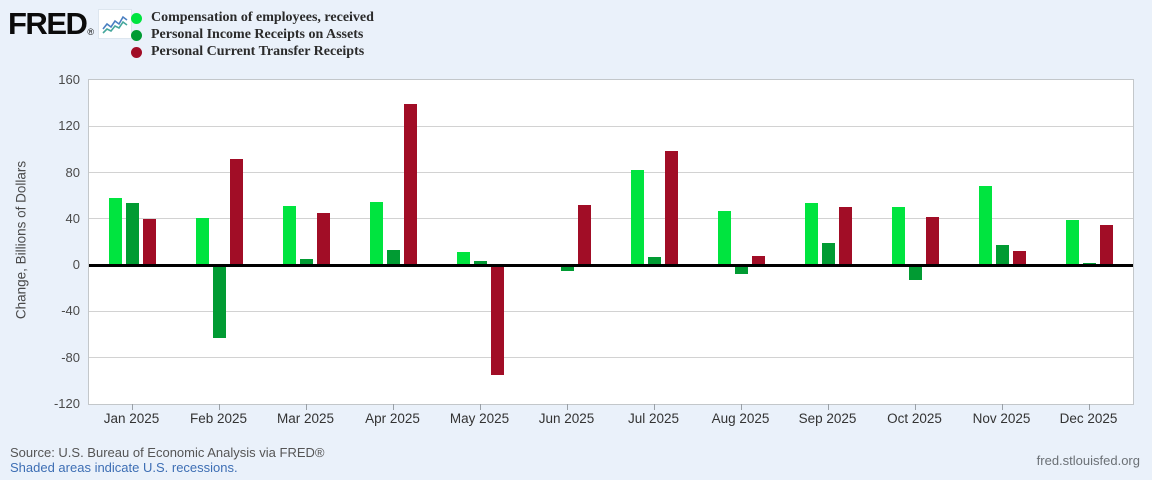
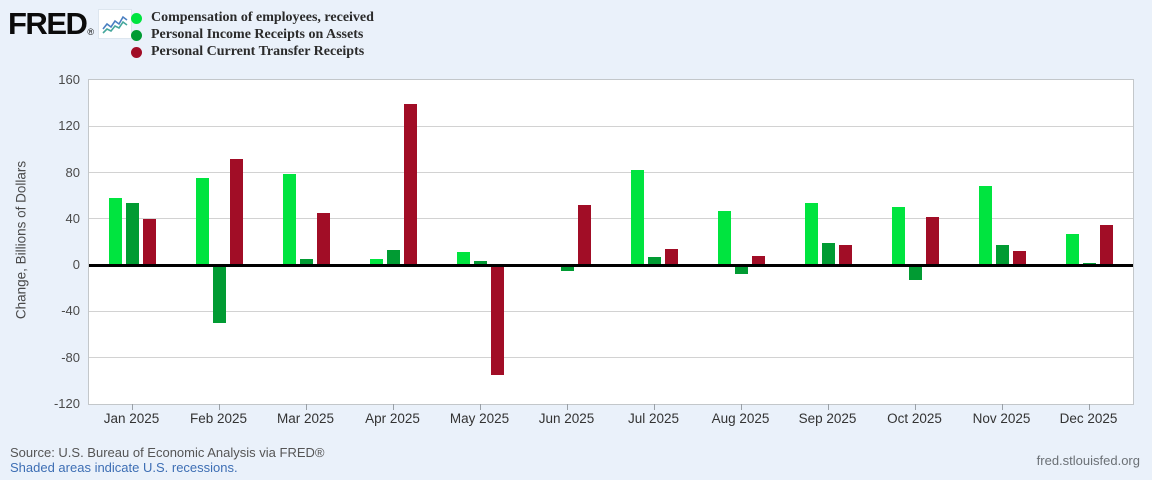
Compensation of employees, received/Feb 2025: 41 -> 75
Personal Income Receipts on Assets/Feb 2025: -63 -> -50
Compensation of employees, received/Mar 2025: 51 -> 79
Compensation of employees, received/Apr 2025: 55 -> 5
Personal Current Transfer Receipts/Jul 2025: 99 -> 14
Personal Current Transfer Receipts/Sep 2025: 50 -> 17
Compensation of employees, received/Dec 2025: 39 -> 27
